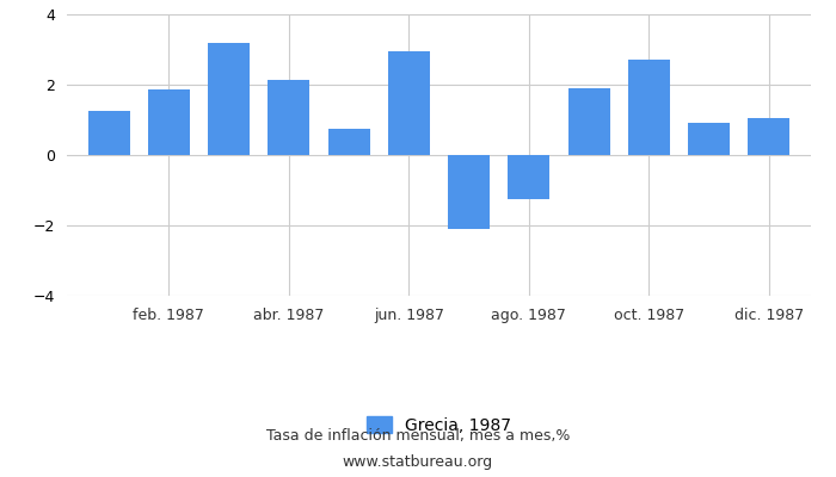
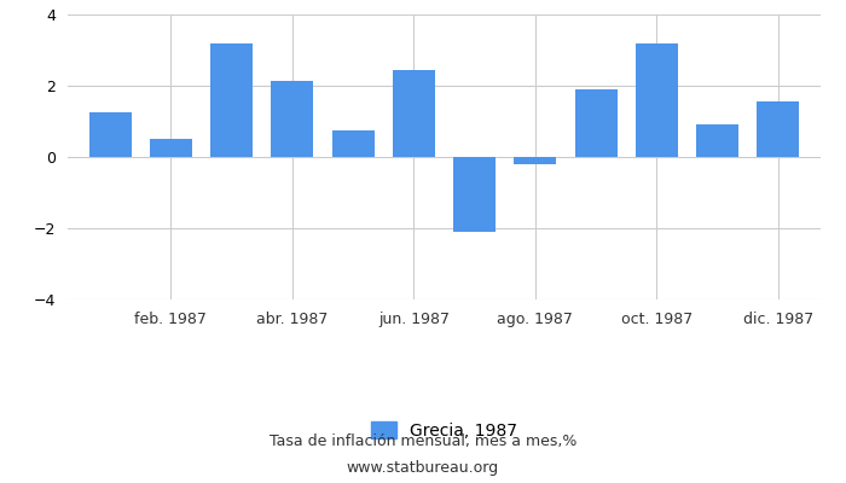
feb. 1987: 1.85 -> 0.50
jun. 1987: 2.95 -> 2.45
ago. 1987: -1.25 -> -0.20
oct. 1987: 2.70 -> 3.20
dic. 1987: 1.05 -> 1.55
